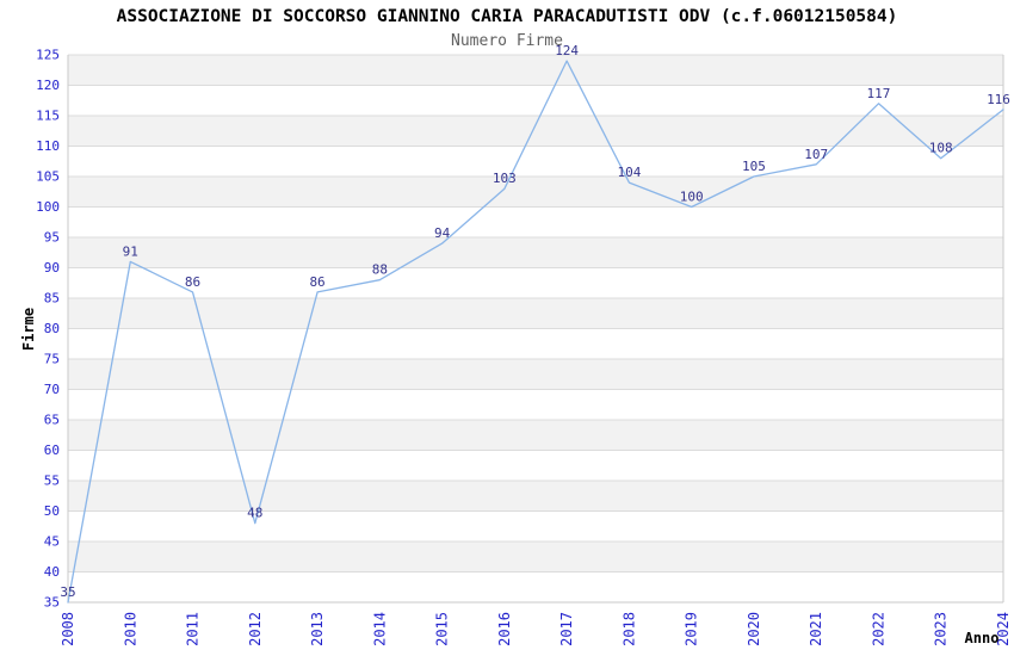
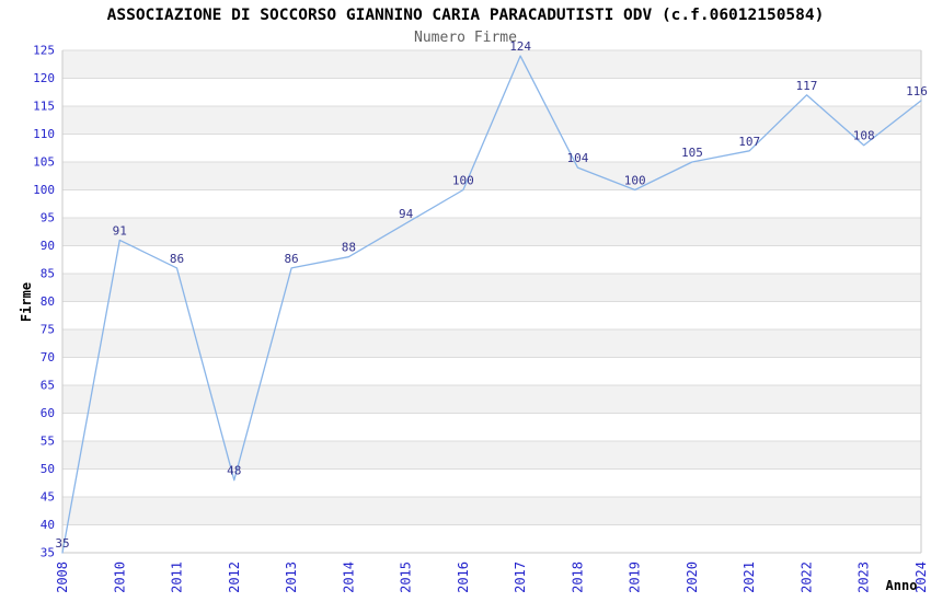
2016: 103 -> 100
